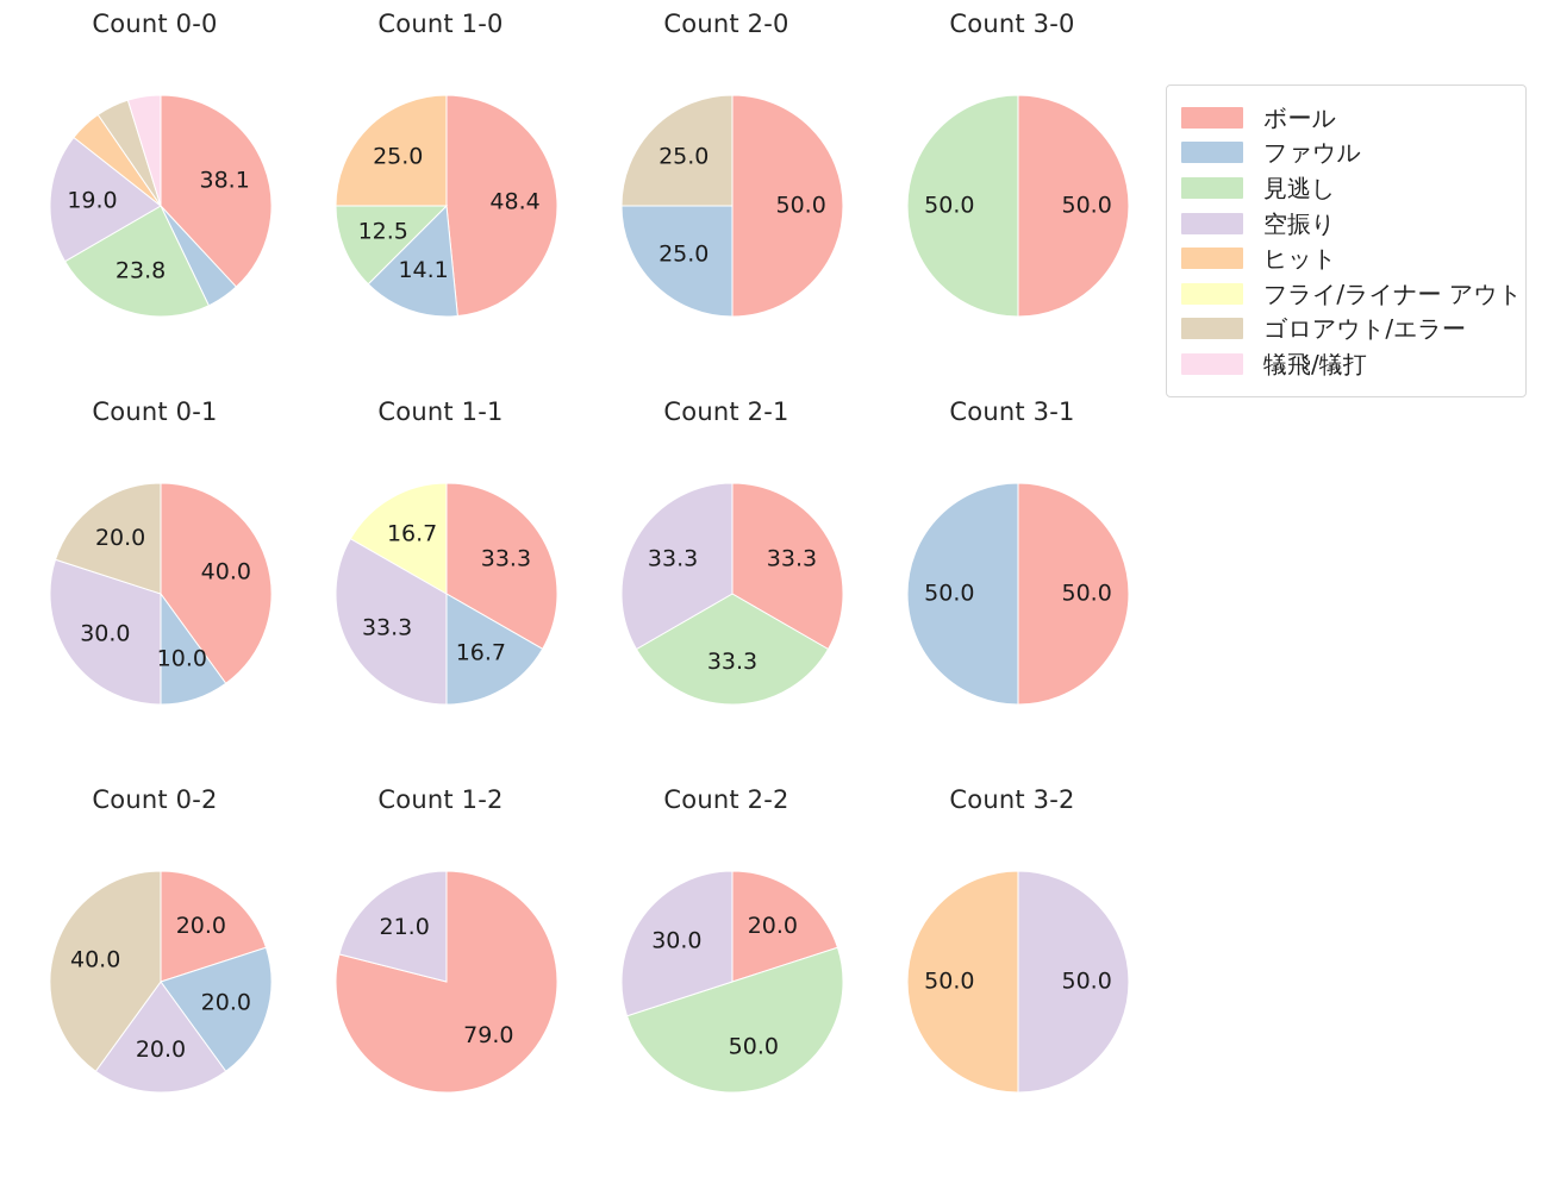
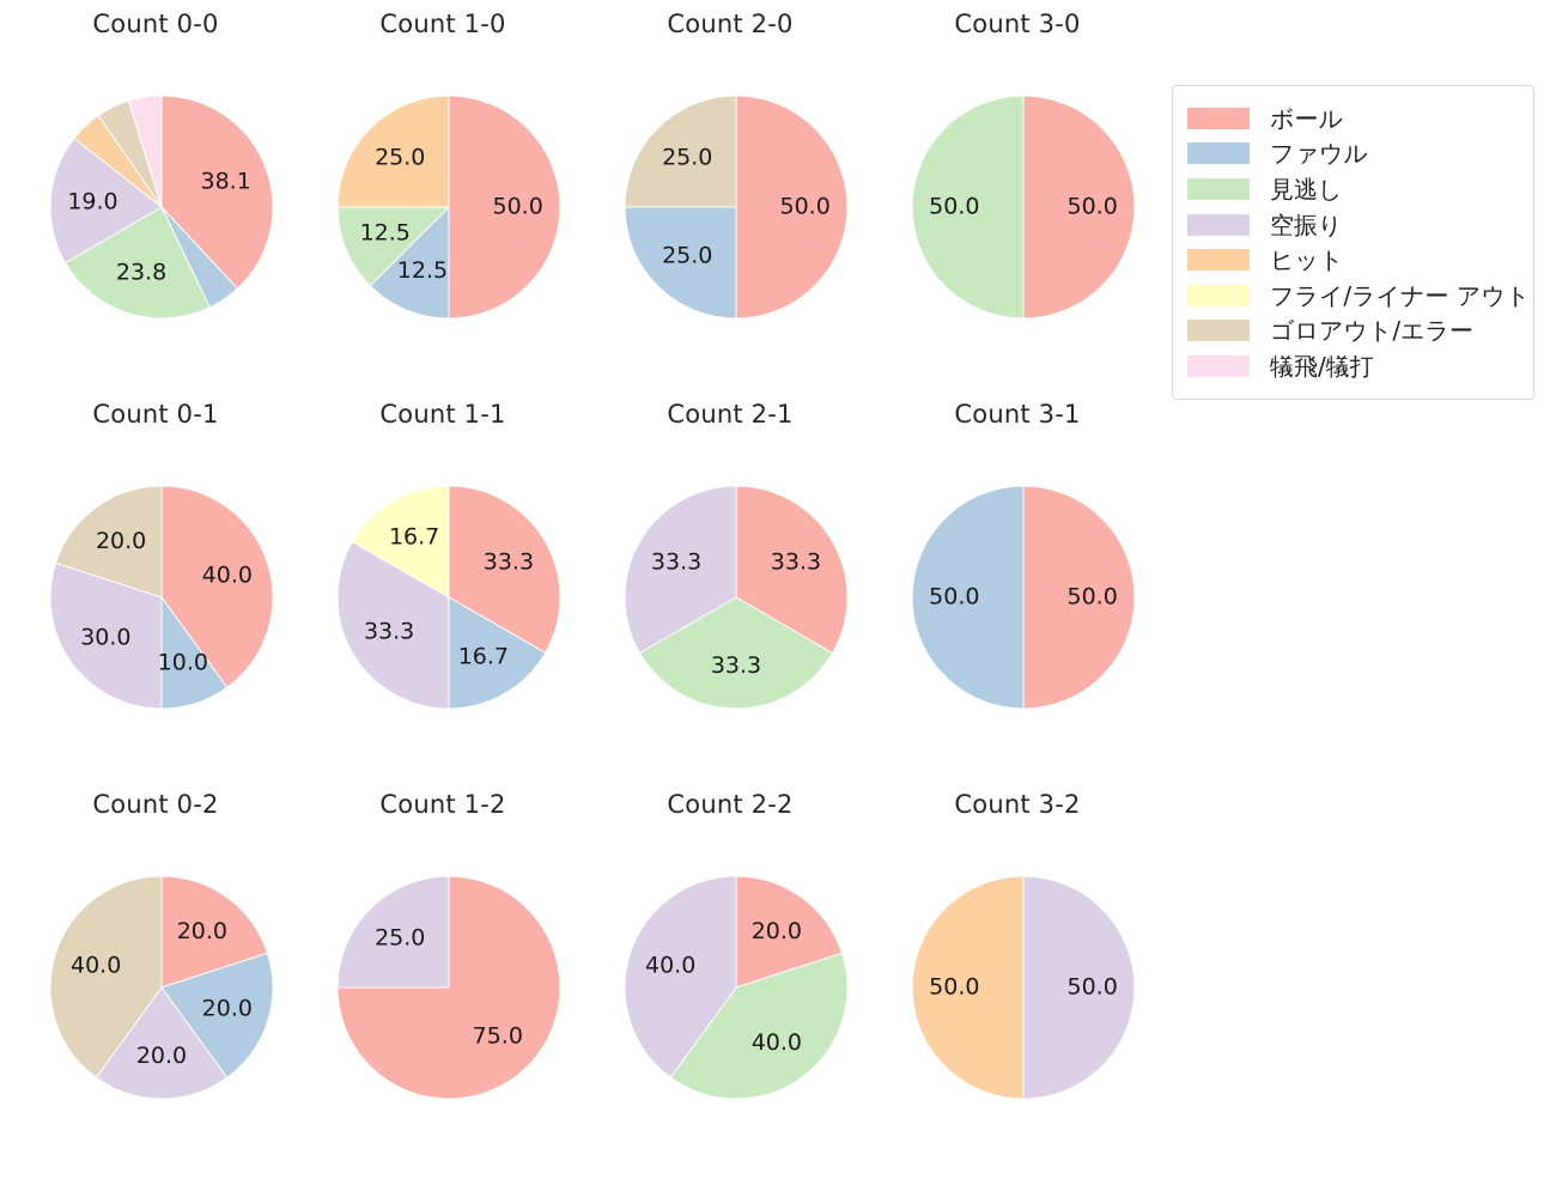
Count 1-0/ボール: 48.4 -> 50.0
Count 1-0/ファウル: 14.1 -> 12.5
Count 1-2/ボール: 79.0 -> 75.0
Count 1-2/空振り: 21.0 -> 25.0
Count 2-2/見逃し: 50.0 -> 40.0
Count 2-2/空振り: 30.0 -> 40.0
